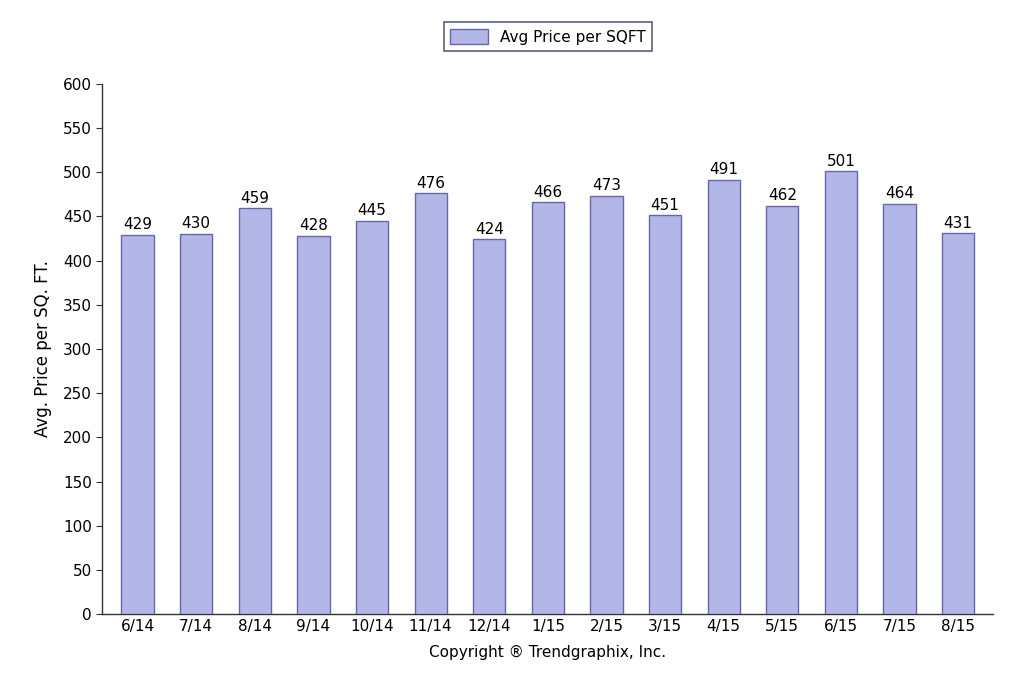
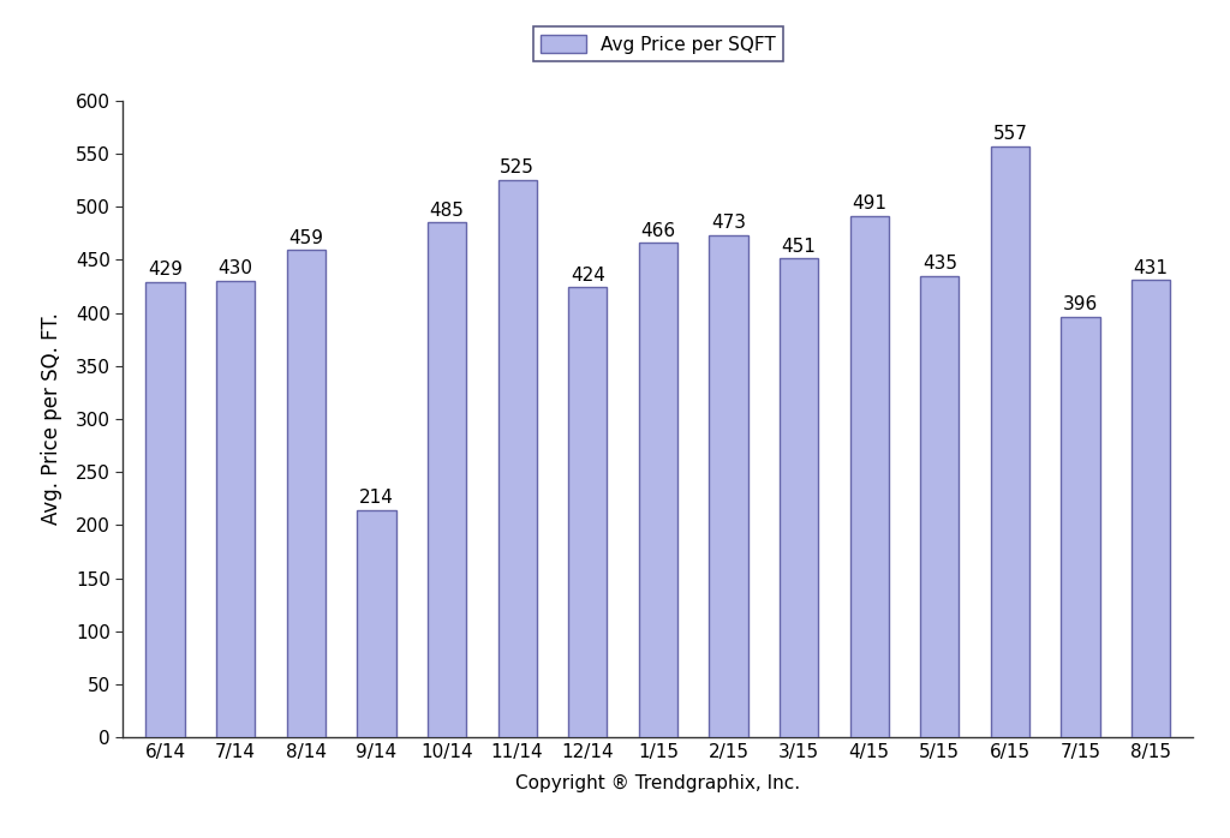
9/14: 428 -> 214
10/14: 445 -> 485
11/14: 476 -> 525
5/15: 462 -> 435
6/15: 501 -> 557
7/15: 464 -> 396
